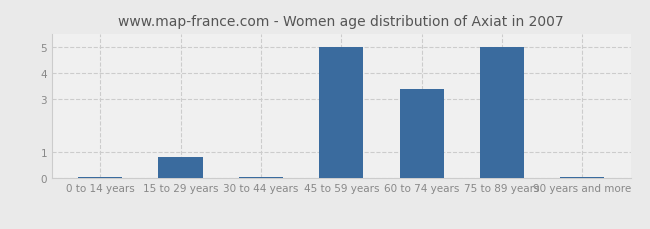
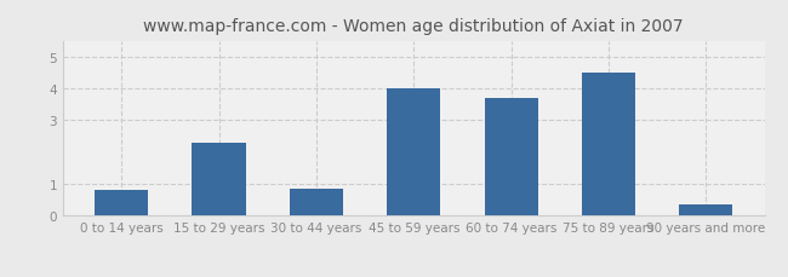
0 to 14 years: 0.05 -> 0.80
15 to 29 years: 0.80 -> 2.30
30 to 44 years: 0.05 -> 0.85
45 to 59 years: 5.00 -> 4.00
60 to 74 years: 3.40 -> 3.70
75 to 89 years: 5.00 -> 4.50
90 years and more: 0.05 -> 0.35
